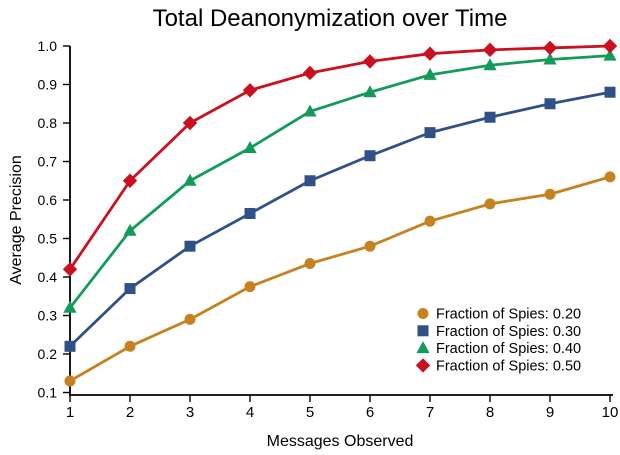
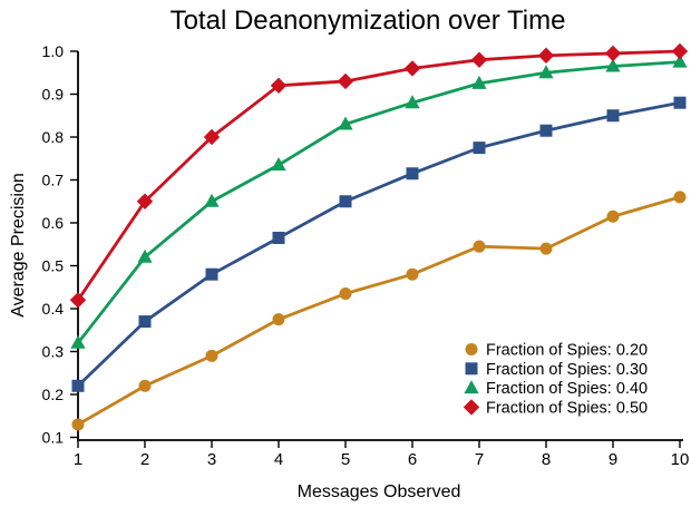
Fraction of Spies: 0.50/4: 0.89 -> 0.92
Fraction of Spies: 0.20/8: 0.59 -> 0.54
